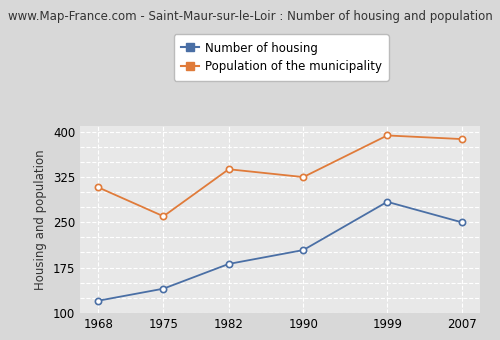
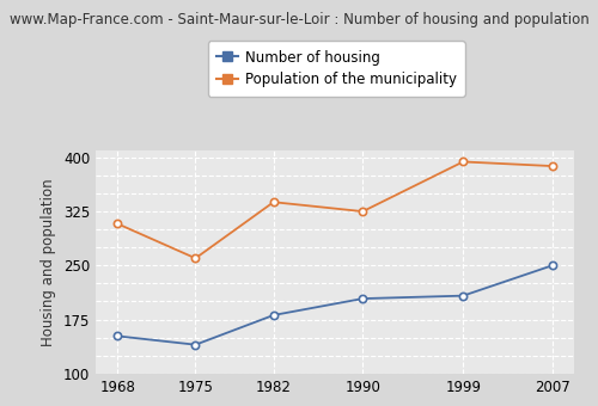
Number of housing/1968: 120 -> 152
Number of housing/1999: 284 -> 208
